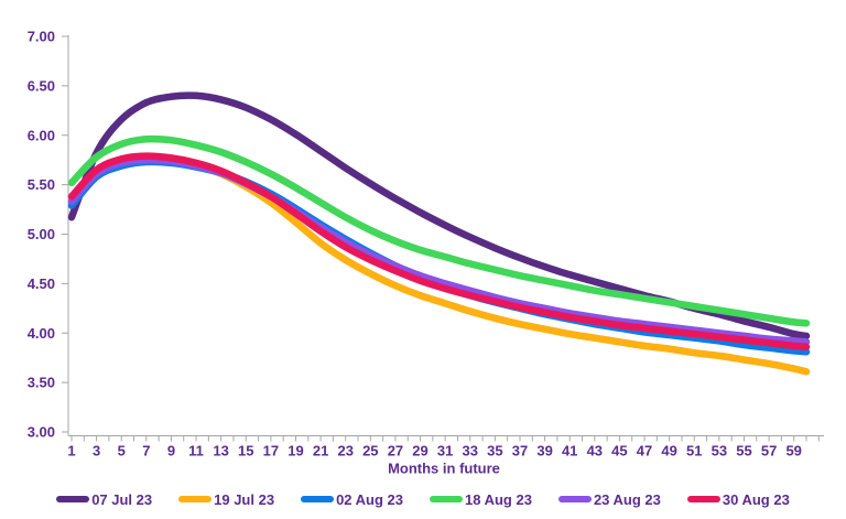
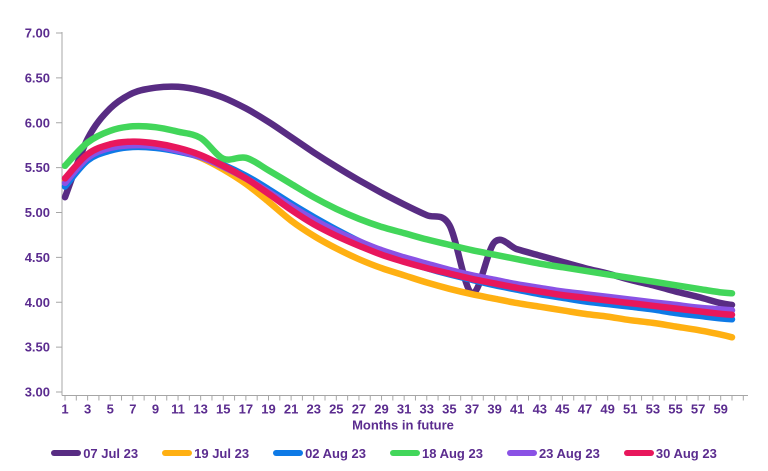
18 Aug 23/15: 5.7 -> 5.6
07 Jul 23/37: 4.8 -> 4.1
